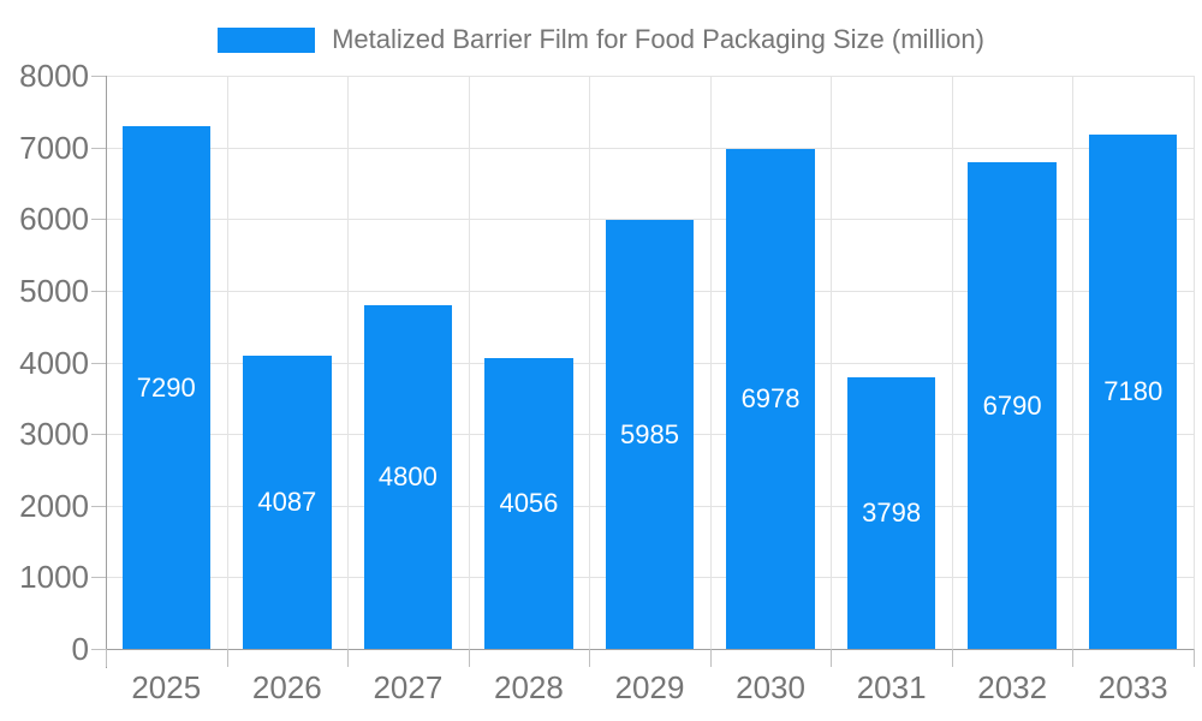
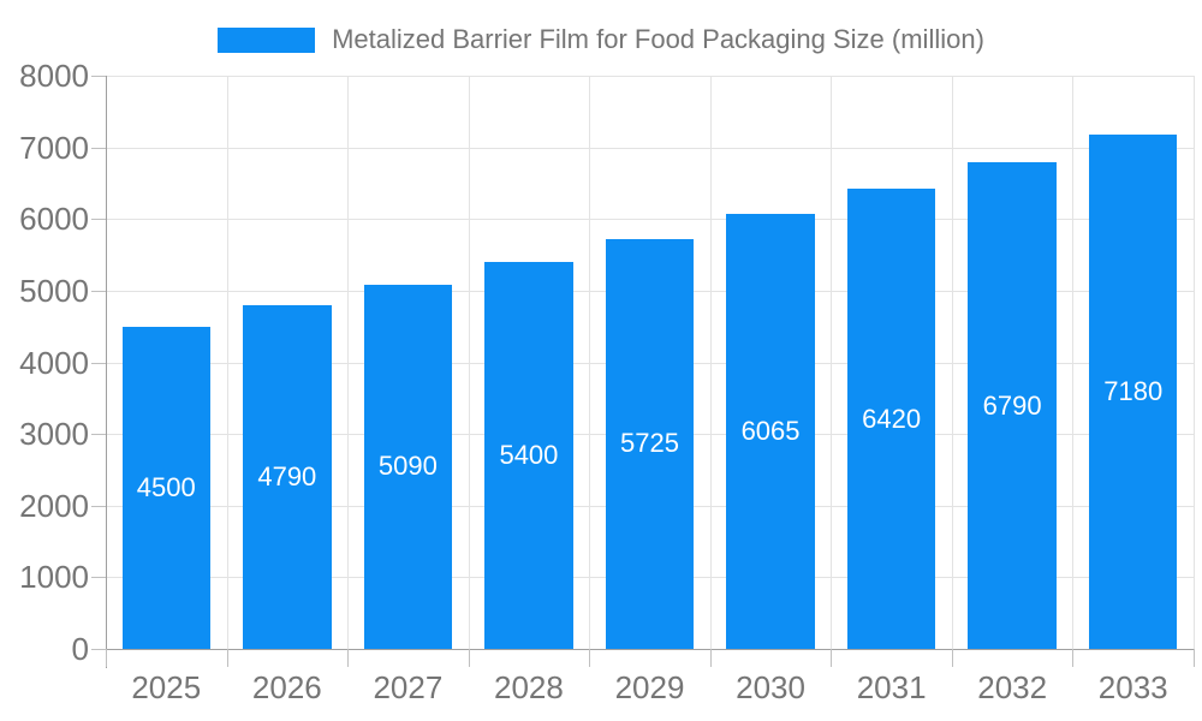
2025: 7290 -> 4500
2026: 4087 -> 4790
2027: 4800 -> 5090
2028: 4056 -> 5400
2029: 5985 -> 5725
2030: 6978 -> 6065
2031: 3798 -> 6420
